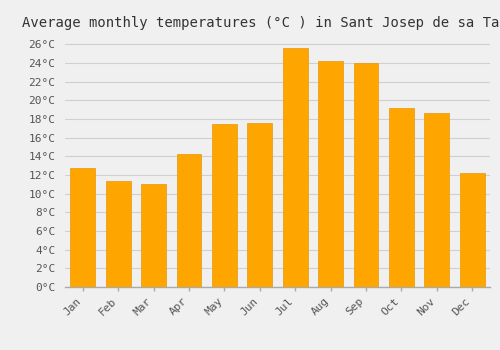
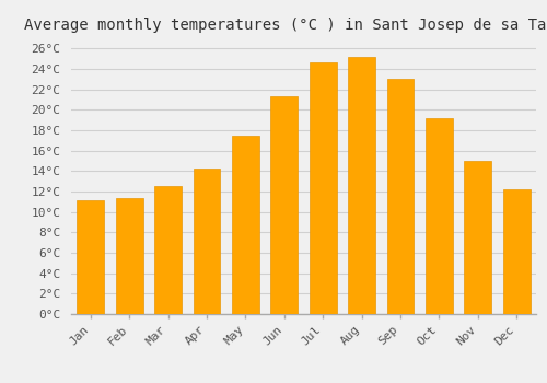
Jan: 12.8°C -> 11.1°C
Mar: 11.0°C -> 12.5°C
Jun: 17.6°C -> 21.3°C
Jul: 25.6°C -> 24.6°C
Aug: 24.2°C -> 25.2°C
Sep: 24.0°C -> 23.0°C
Nov: 18.6°C -> 15.0°C
